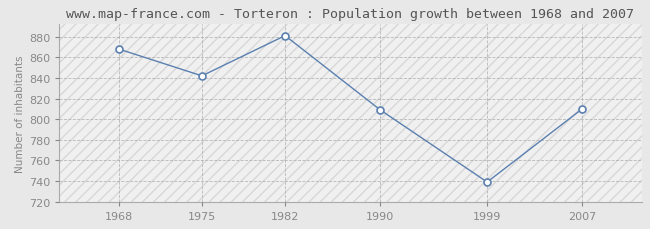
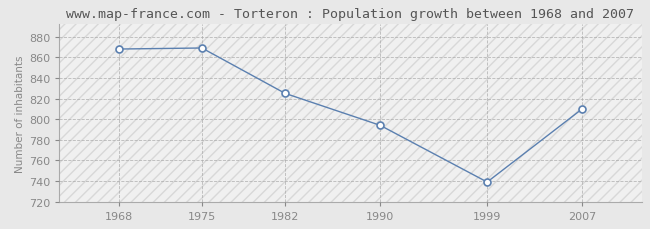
1975: 842 -> 869
1982: 881 -> 825
1990: 809 -> 794
